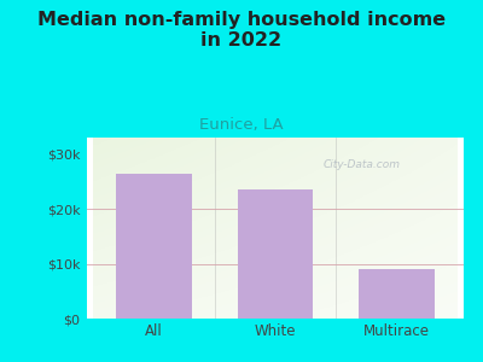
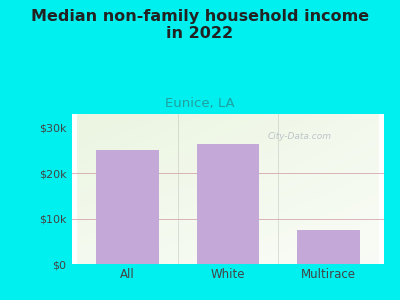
All: $26.5k -> $25.0k
White: $23.5k -> $26.5k
Multirace: $9.0k -> $7.5k
